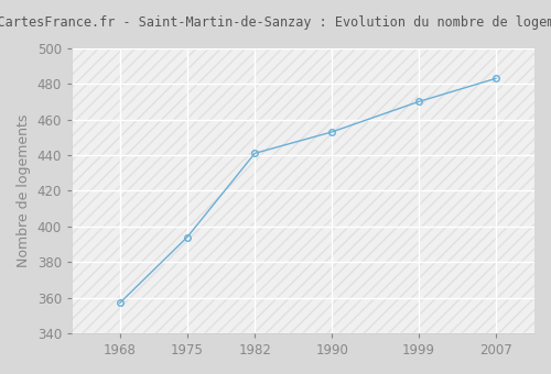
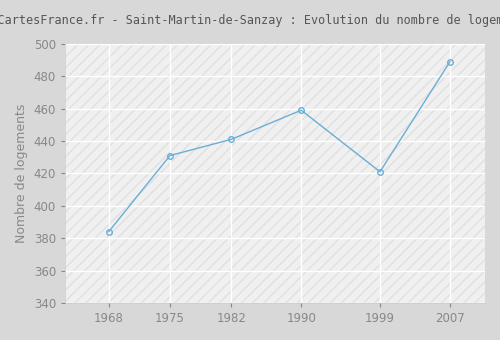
1968: 357 -> 384
1975: 394 -> 431
1990: 453 -> 459
1999: 470 -> 421
2007: 483 -> 489
